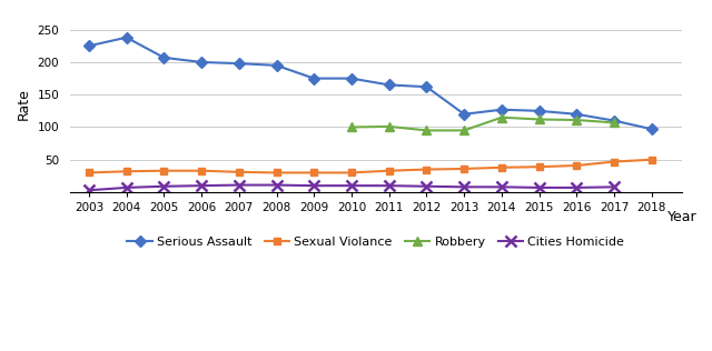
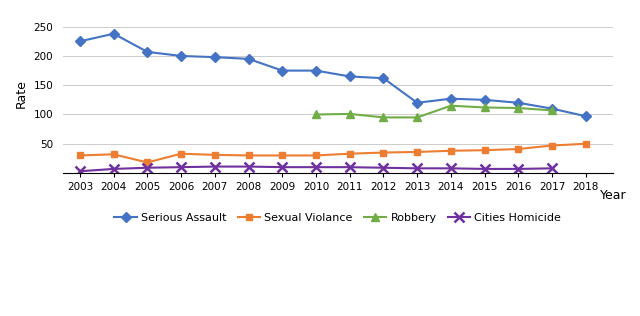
Sexual Violance/2005: 33 -> 18
